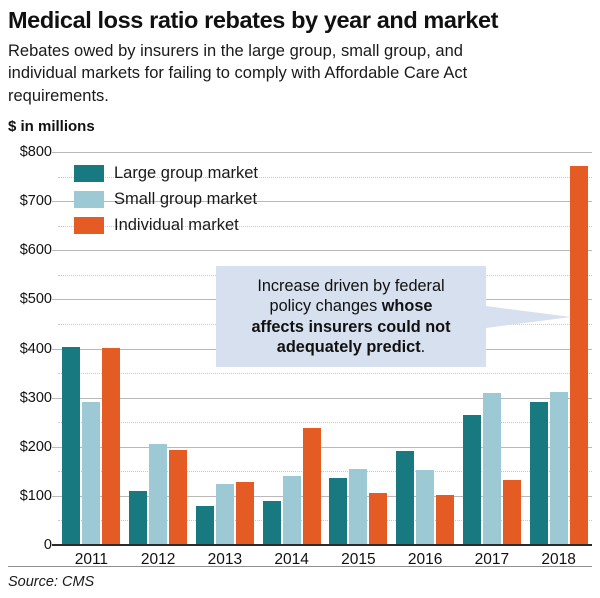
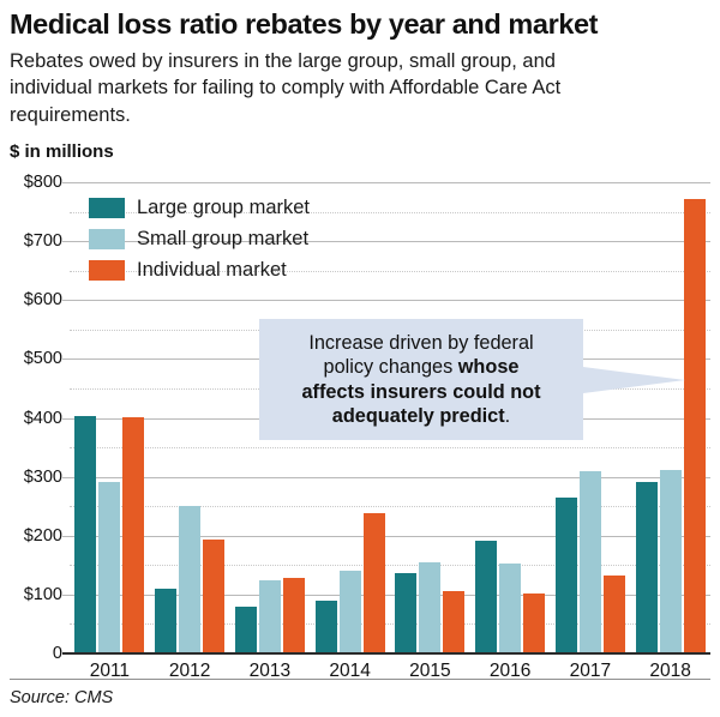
Small group market/2012: $200 -> $250
